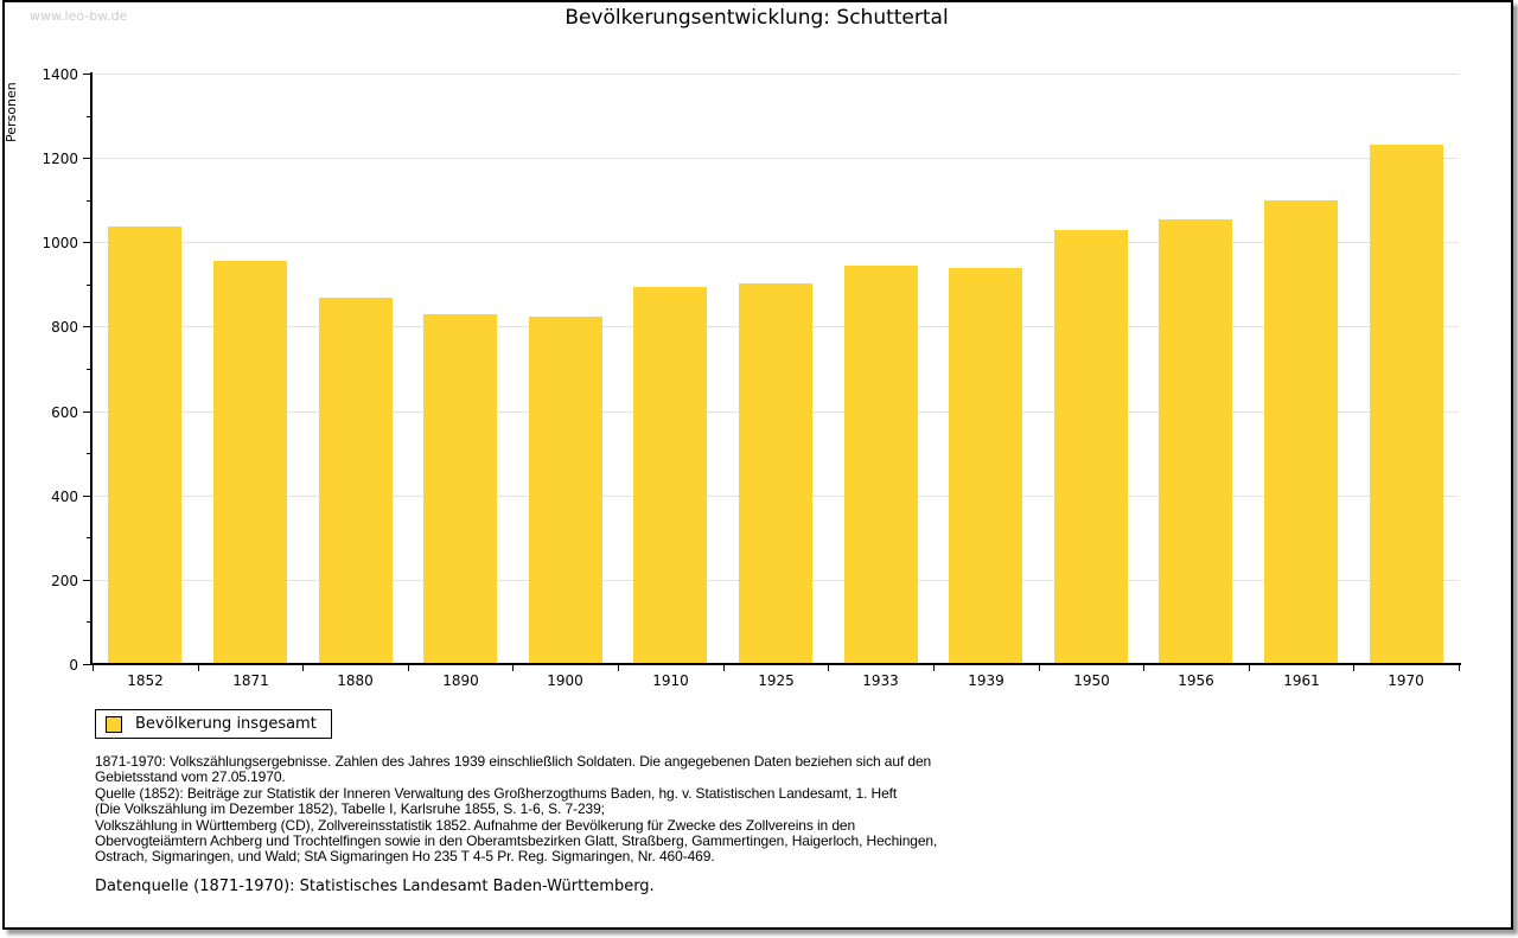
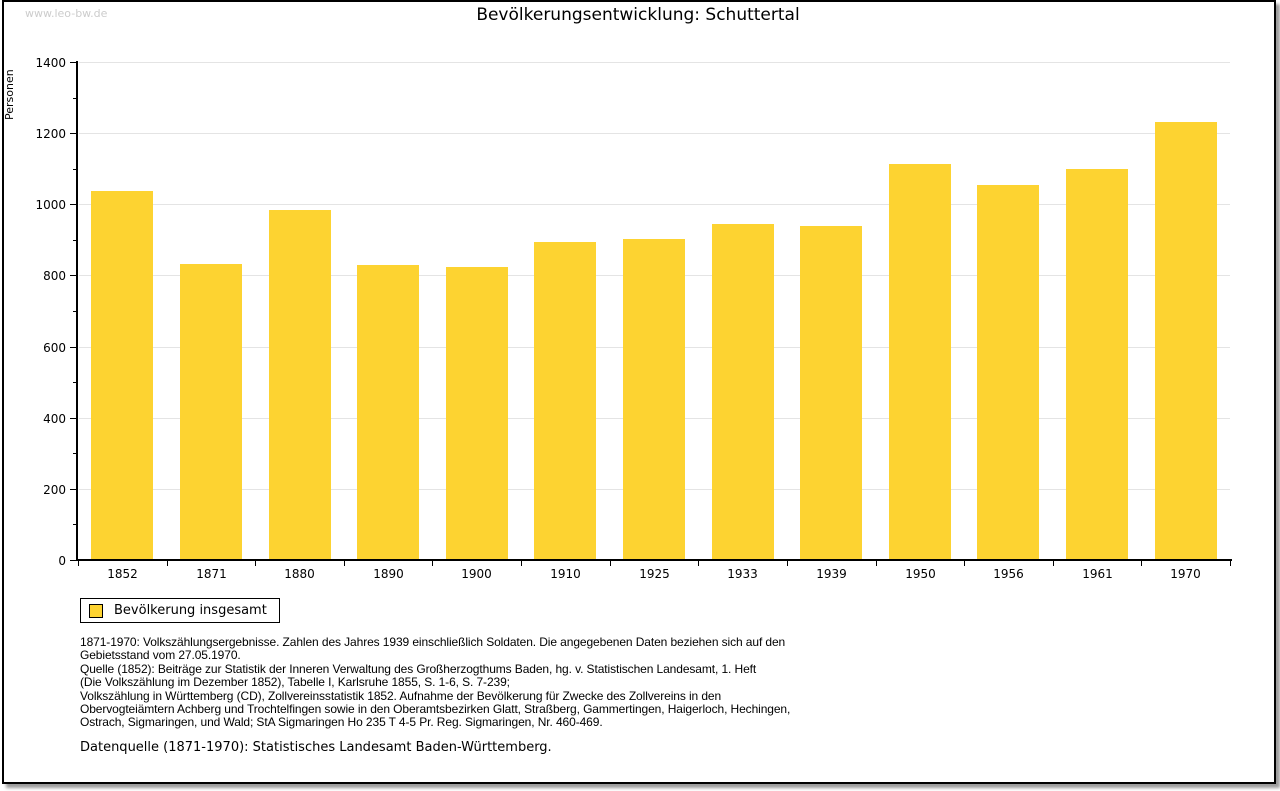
1871: 950 -> 830
1880: 870 -> 980
1950: 1030 -> 1110
